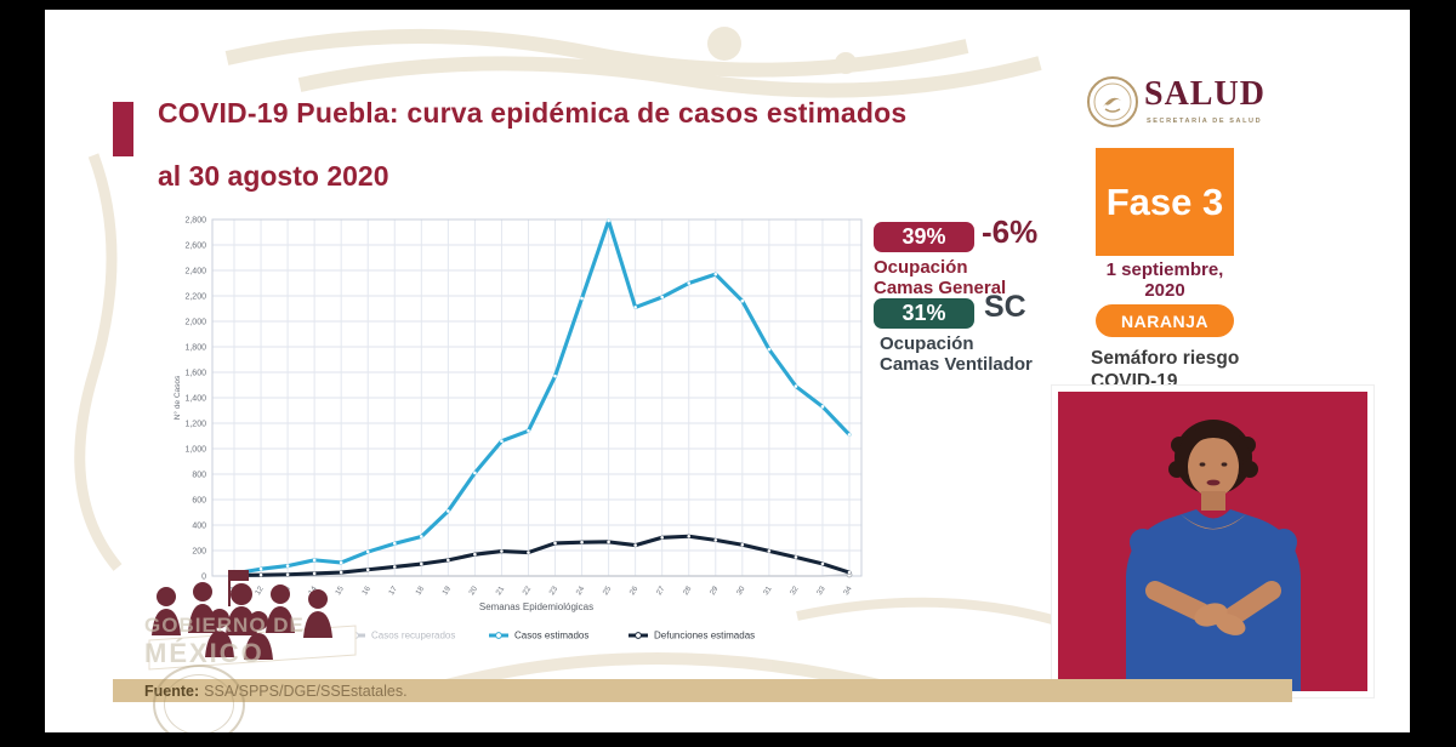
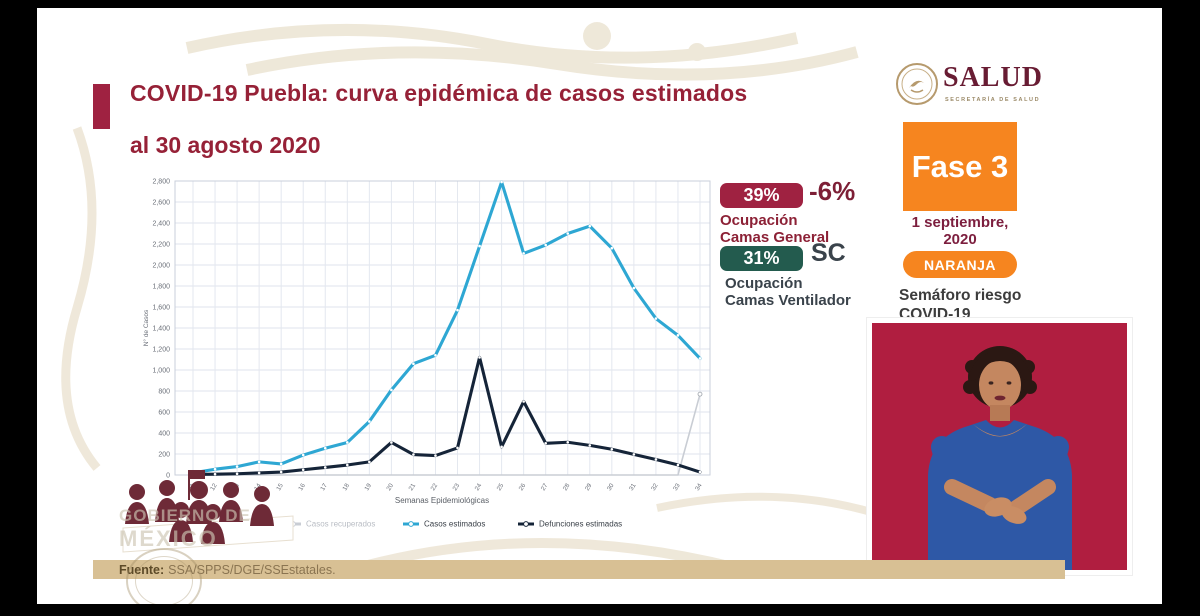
Defunciones estimadas/20: 170 -> 310
Defunciones estimadas/24: 260 -> 1120
Defunciones estimadas/26: 240 -> 700
Casos recuperados/34: 10 -> 770
